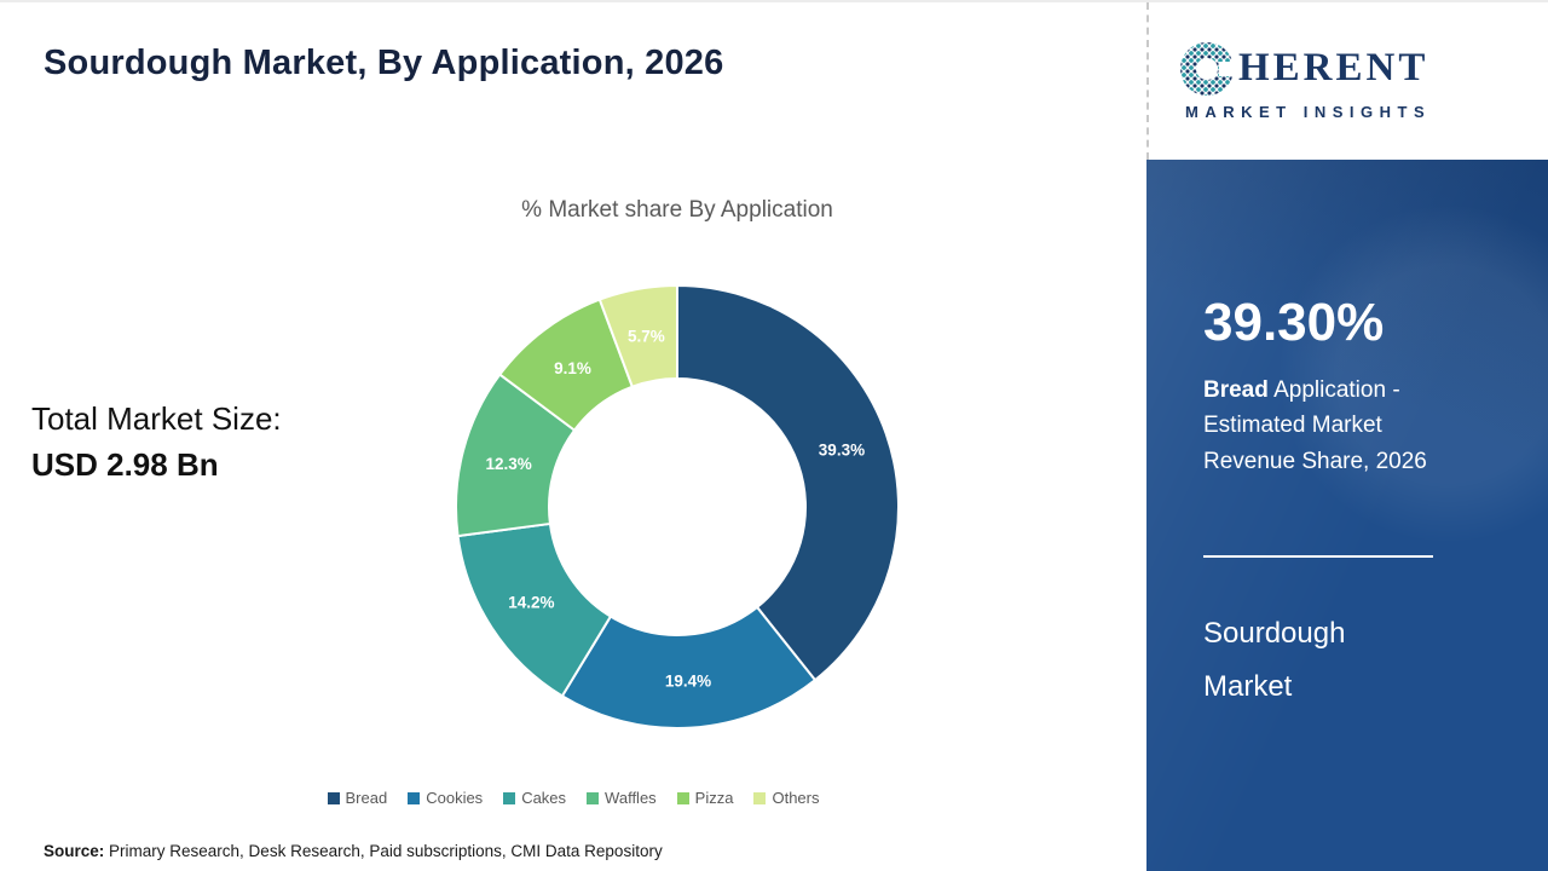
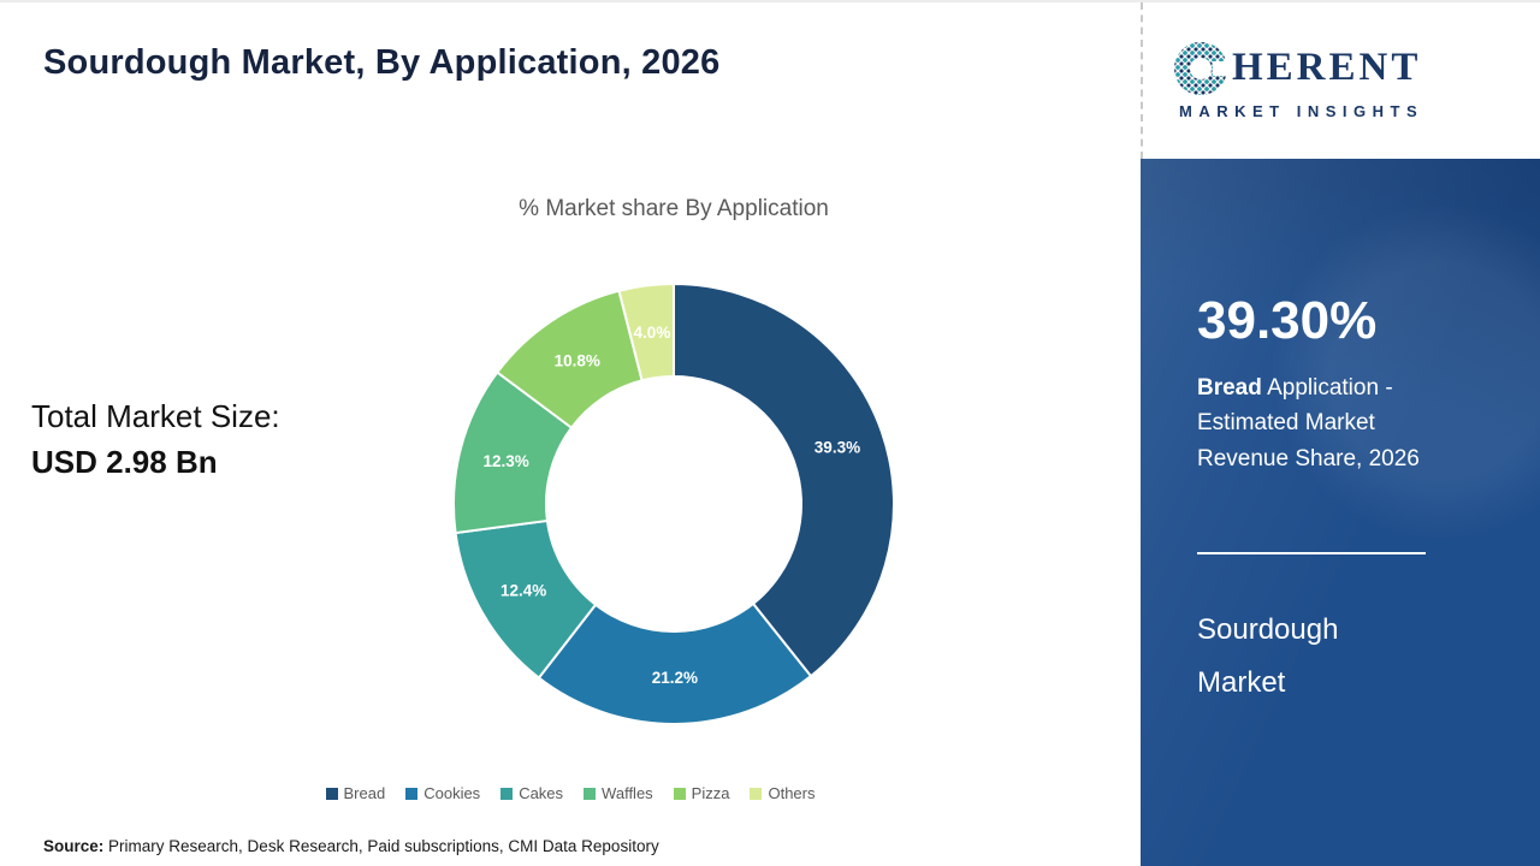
Cookies: 19.4% -> 21.2%
Cakes: 14.2% -> 12.4%
Pizza: 9.1% -> 10.8%
Others: 5.7% -> 4.0%
